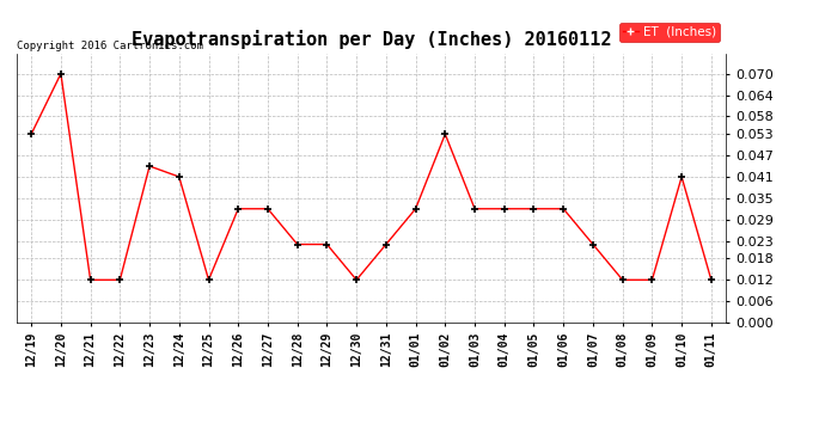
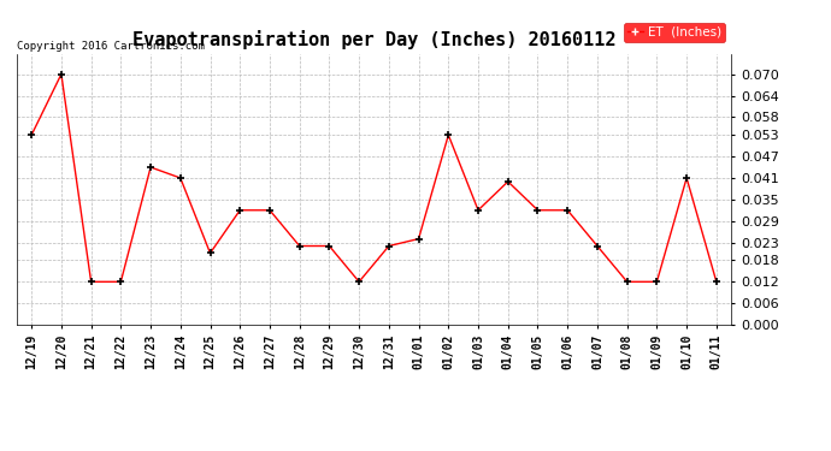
12/25: 0.012 -> 0.020
01/01: 0.032 -> 0.024
01/04: 0.032 -> 0.040
